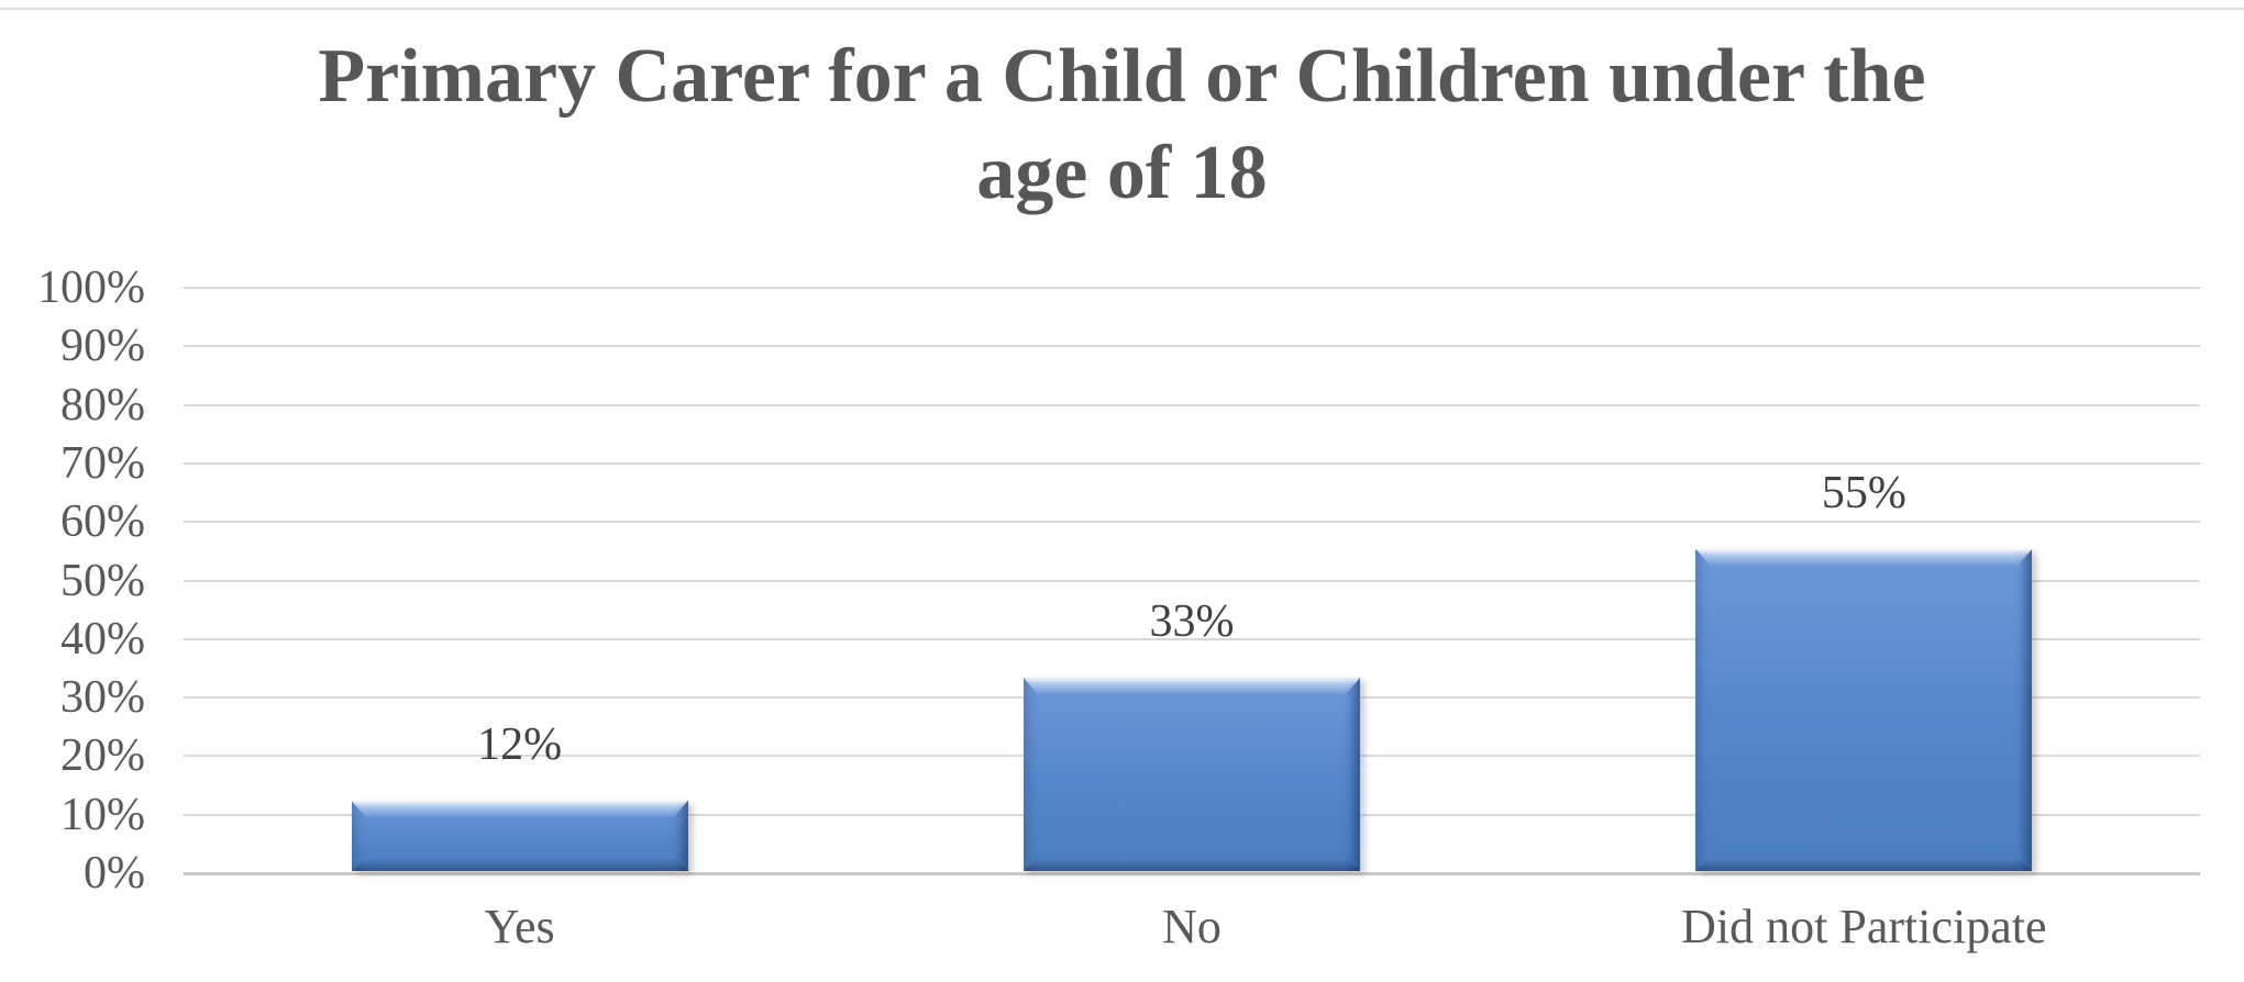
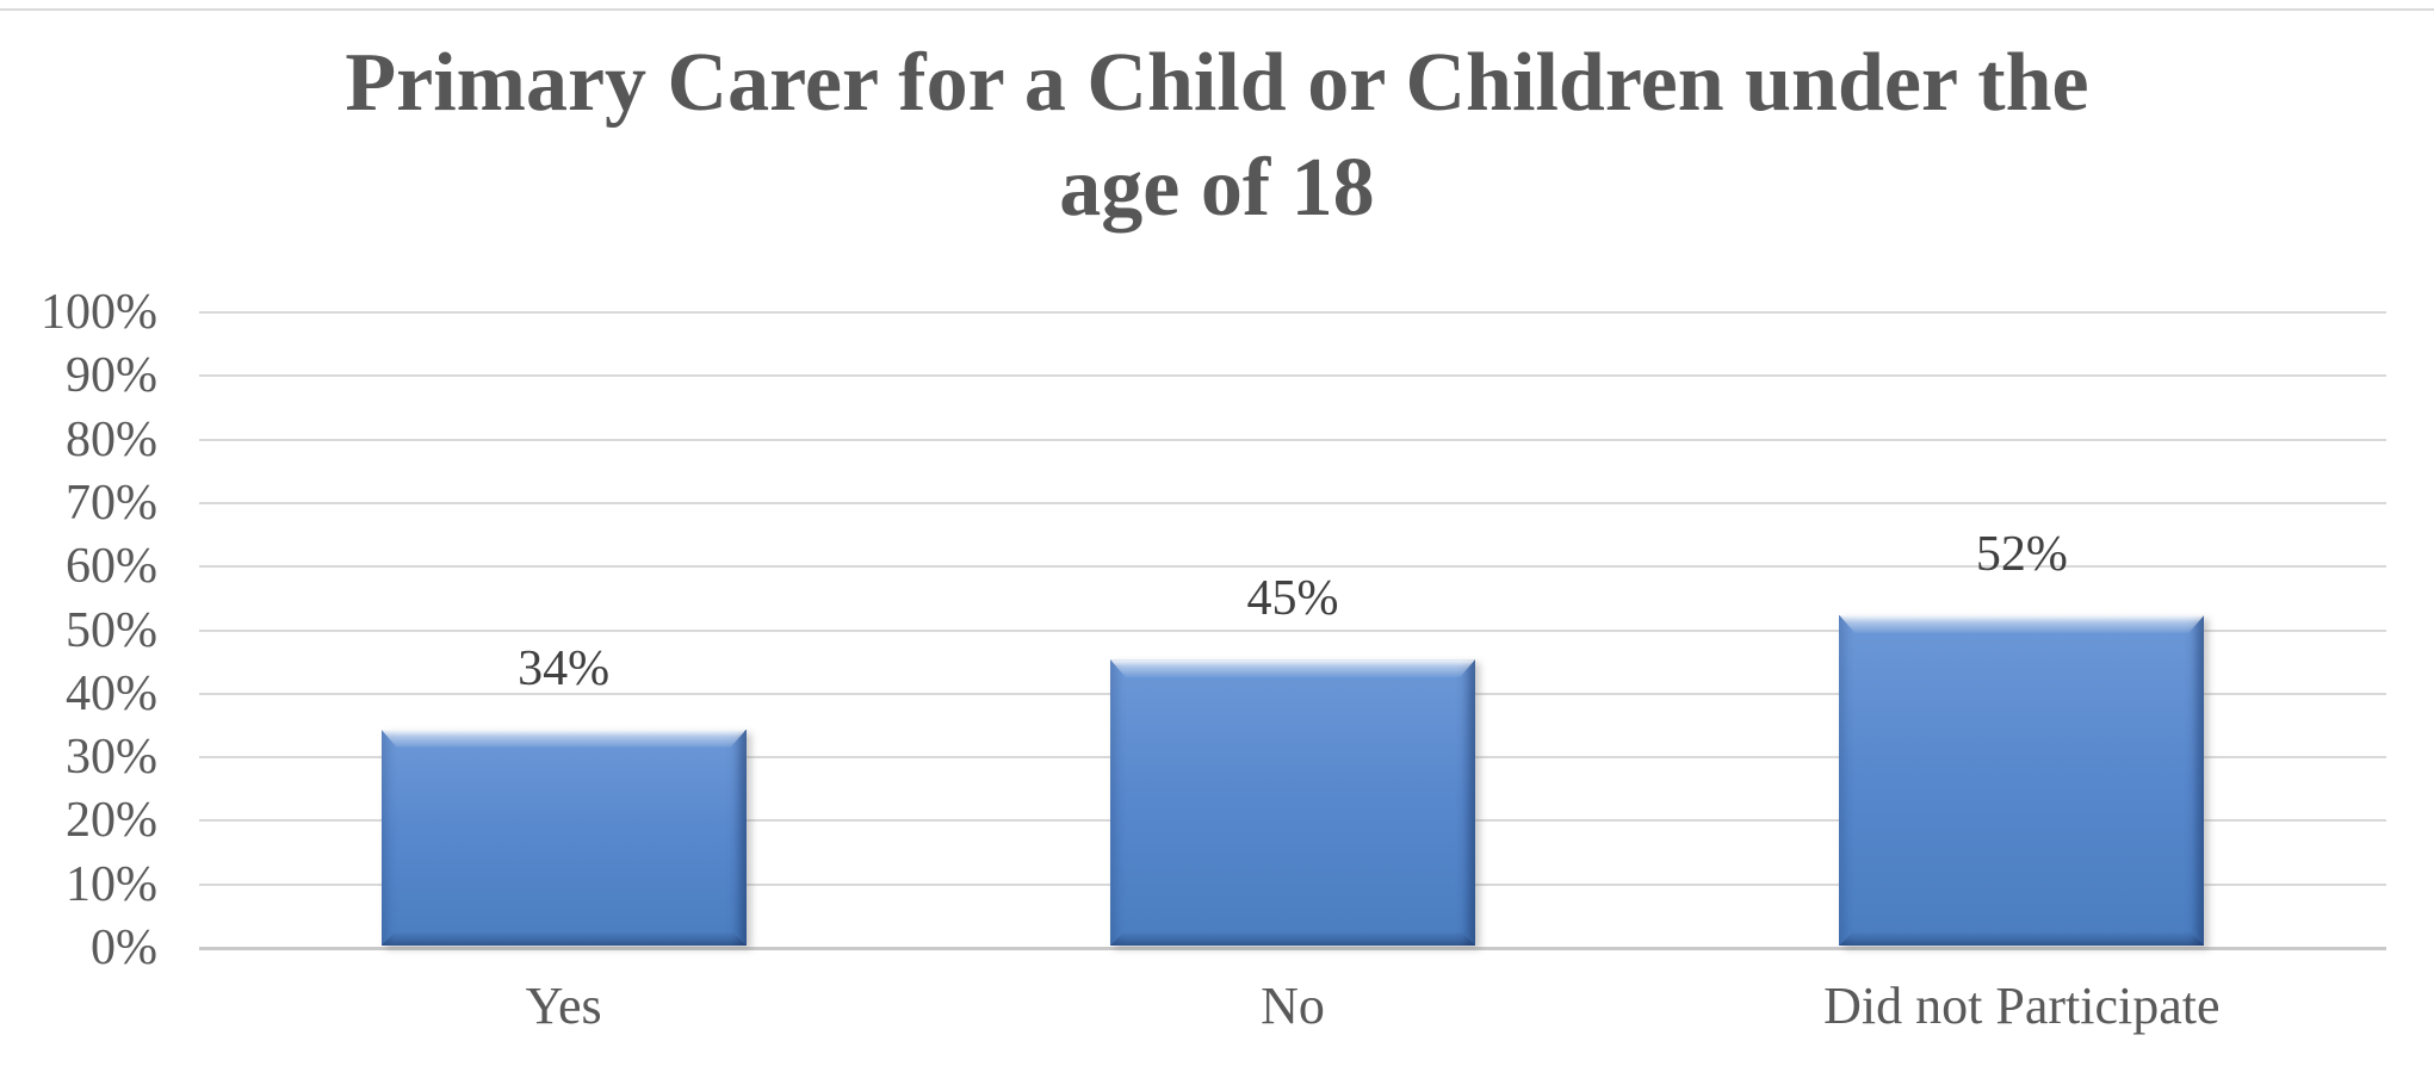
Yes: 12% -> 34%
No: 33% -> 45%
Did not Participate: 55% -> 52%
